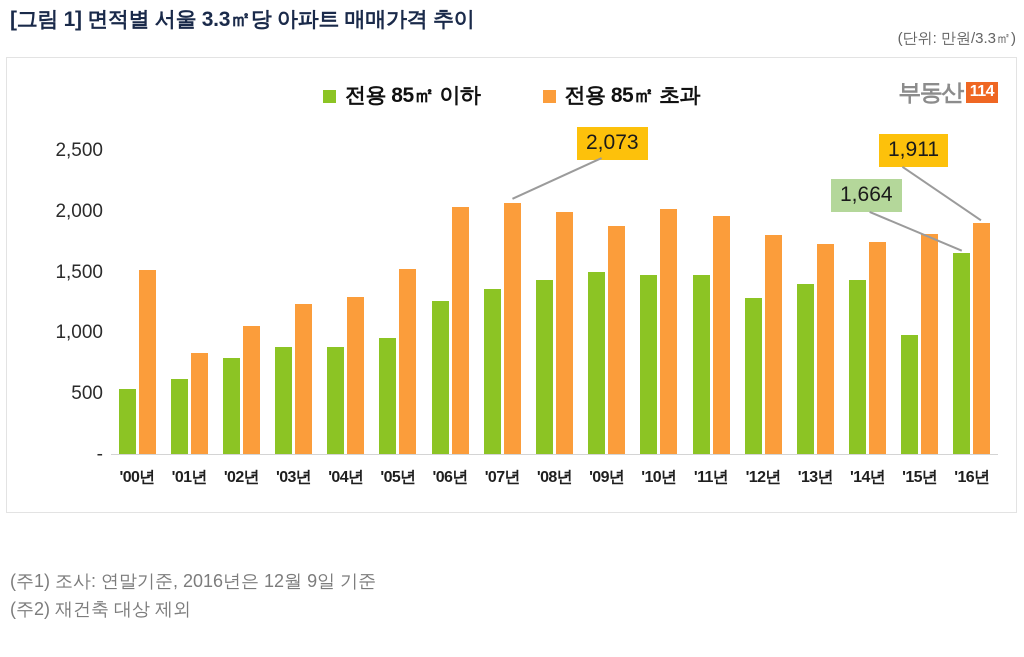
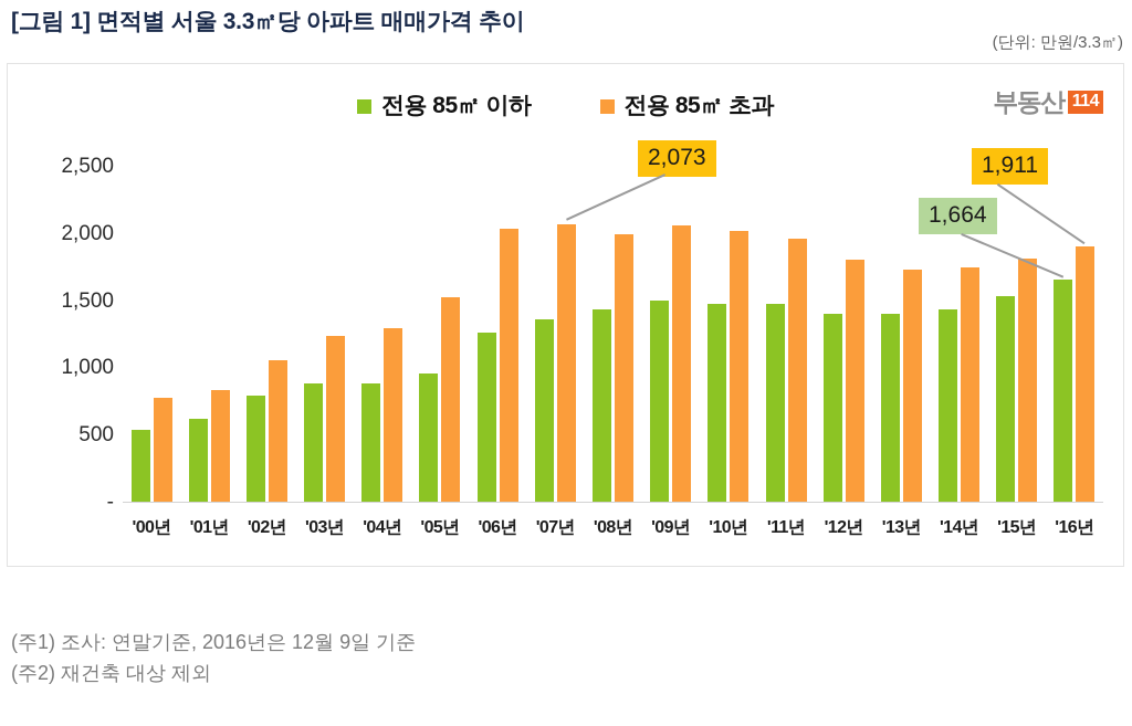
전용 85㎡ 초과/'00년: 1520 -> 780
전용 85㎡ 초과/'09년: 1880 -> 2060
전용 85㎡ 이하/'12년: 1290 -> 1410
전용 85㎡ 이하/'15년: 990 -> 1540
